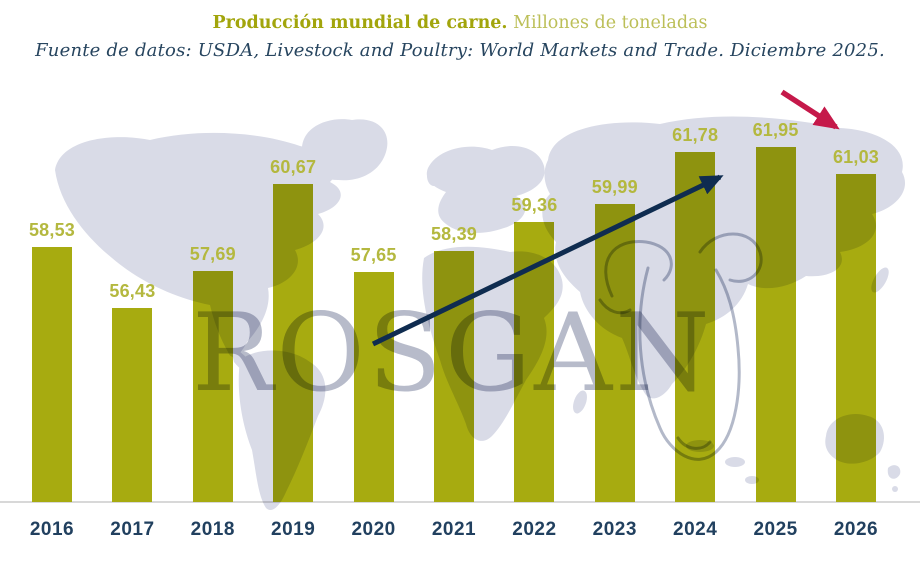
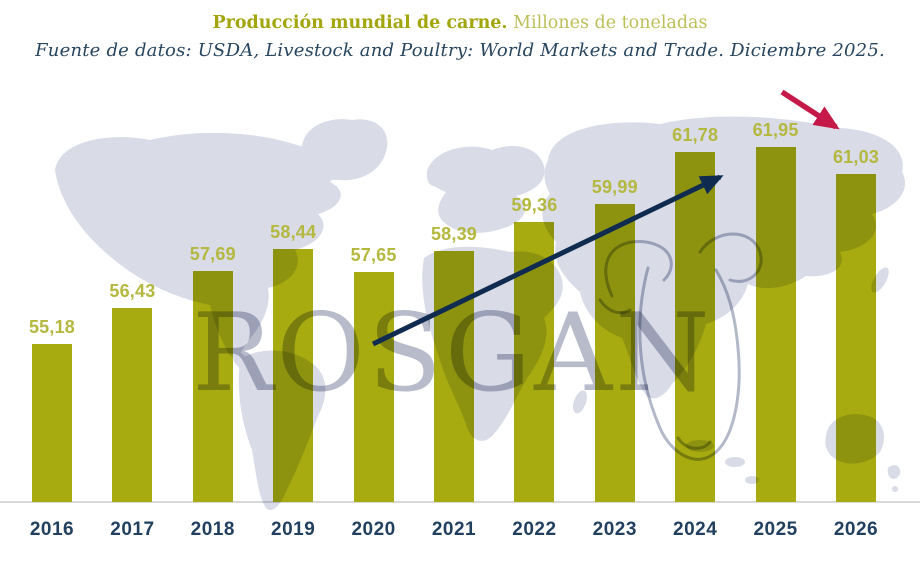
2016: 58,53 -> 55,18
2019: 60,67 -> 58,44
